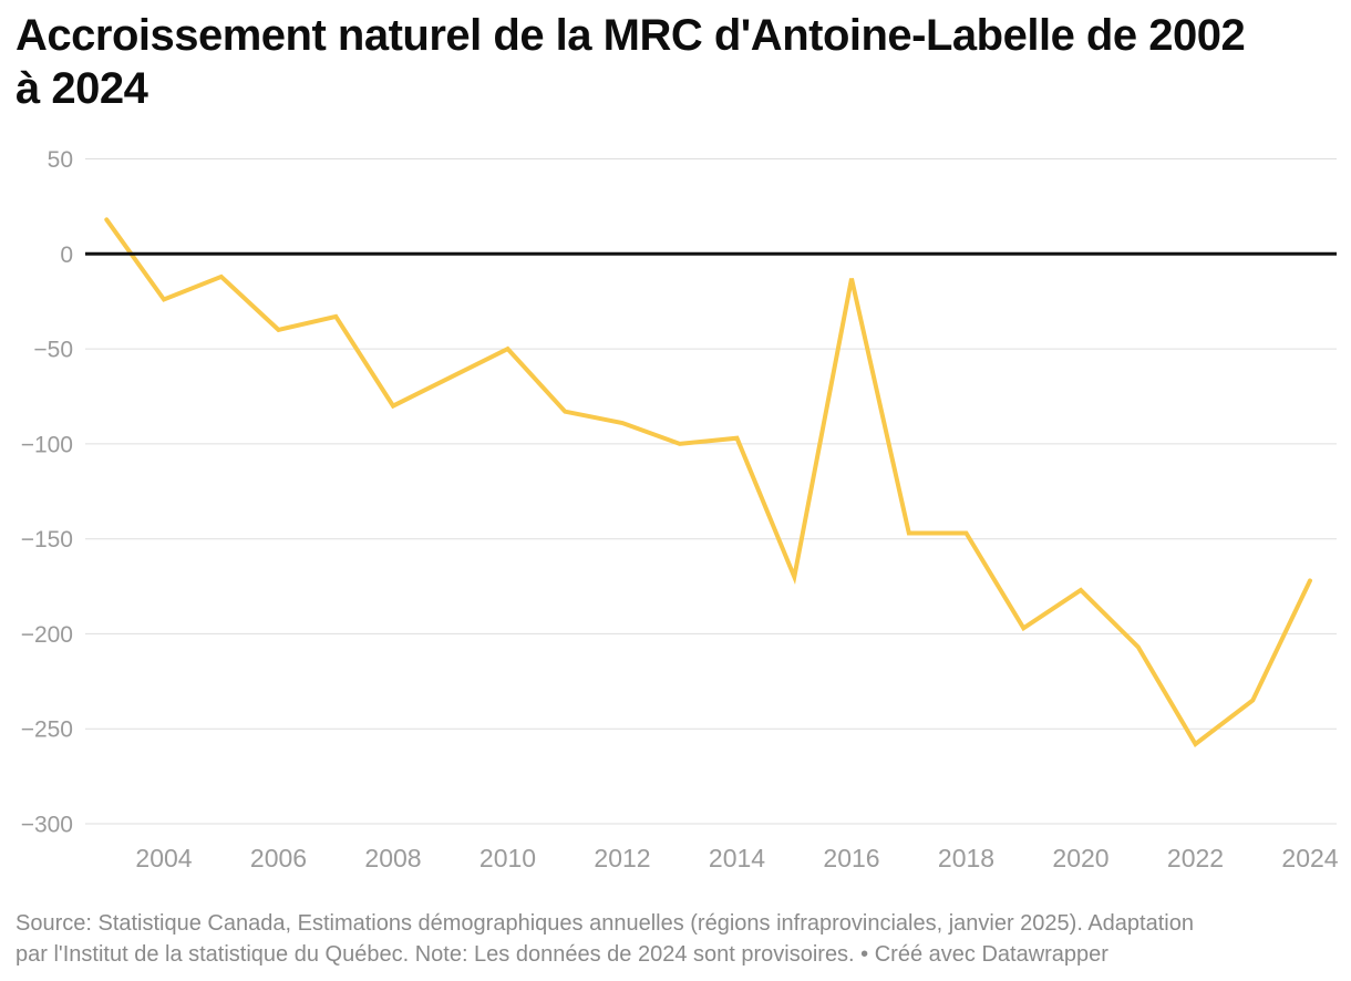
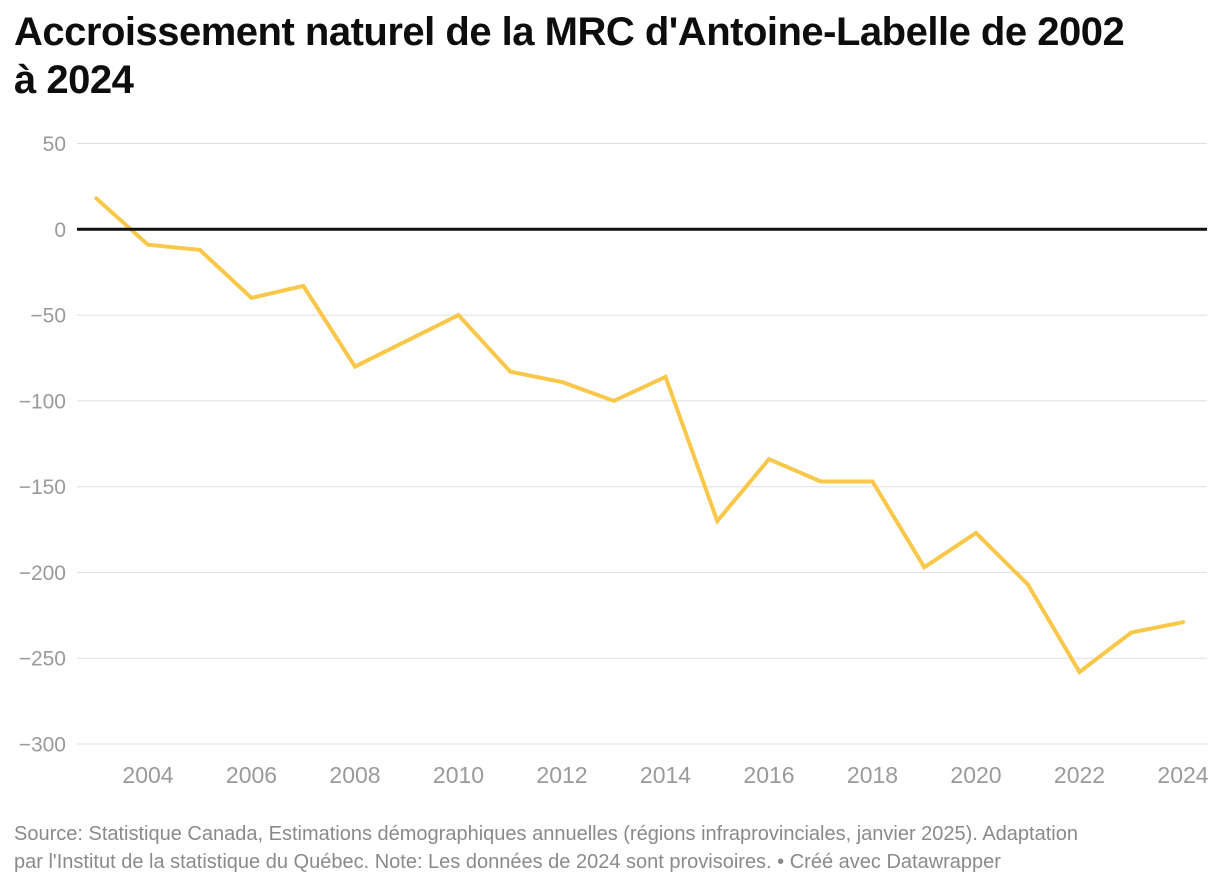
2004: -24 -> -9
2014: -97 -> -86
2016: -13 -> -134
2024: -172 -> -229
